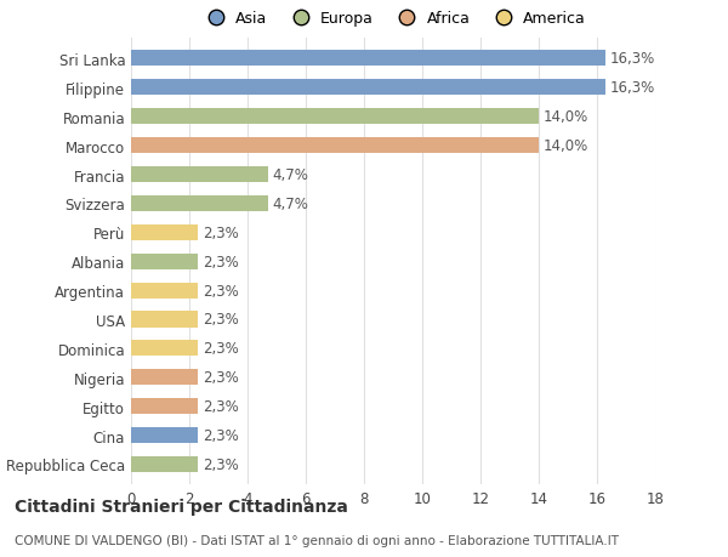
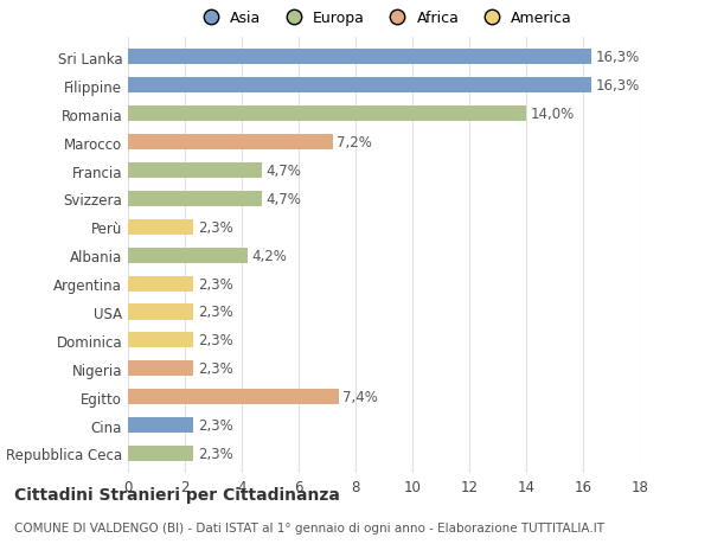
Marocco: 14,0% -> 7,2%
Albania: 2,3% -> 4,2%
Egitto: 2,3% -> 7,4%
